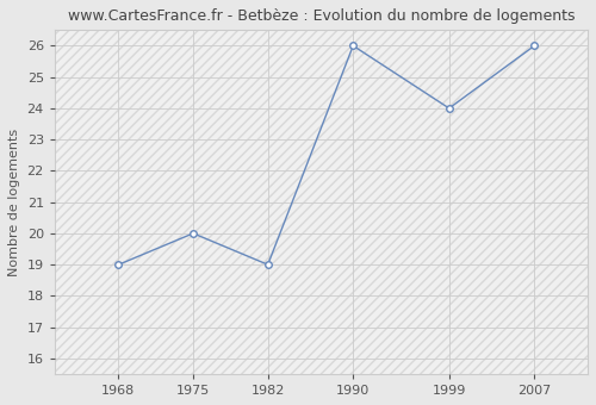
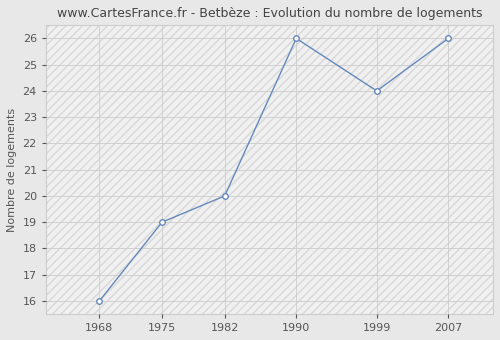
1968: 19 -> 16
1975: 20 -> 19
1982: 19 -> 20
